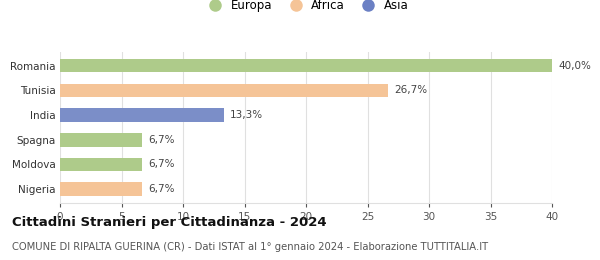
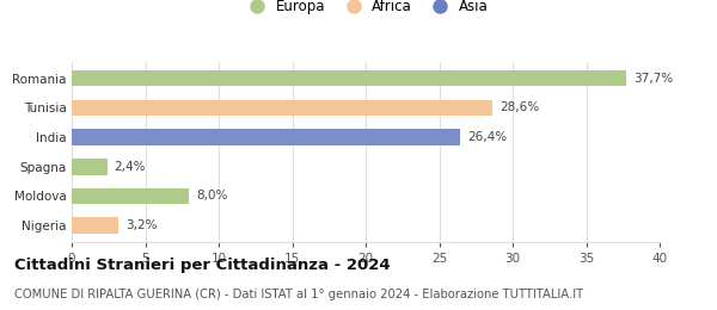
Romania: 40,0% -> 37,7%
Tunisia: 26,7% -> 28,6%
India: 13,3% -> 26,4%
Spagna: 6,7% -> 2,4%
Moldova: 6,7% -> 8,0%
Nigeria: 6,7% -> 3,2%
